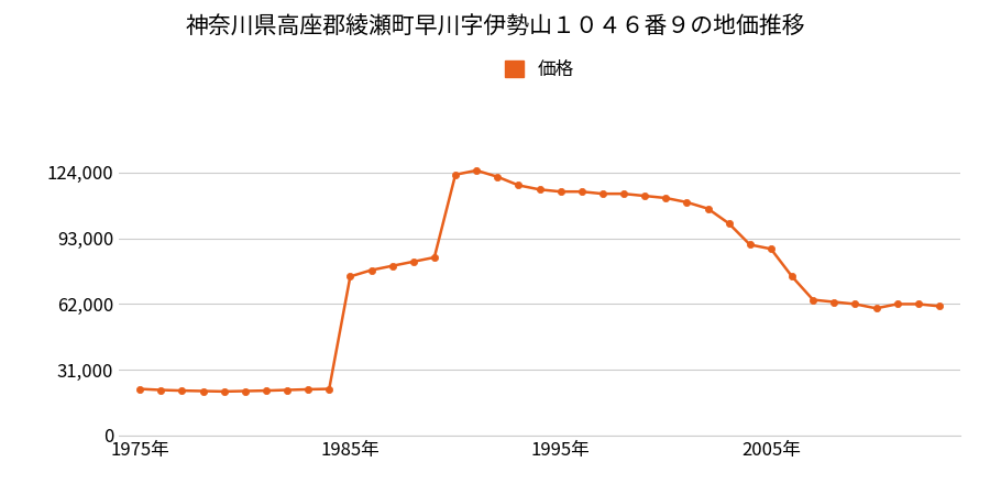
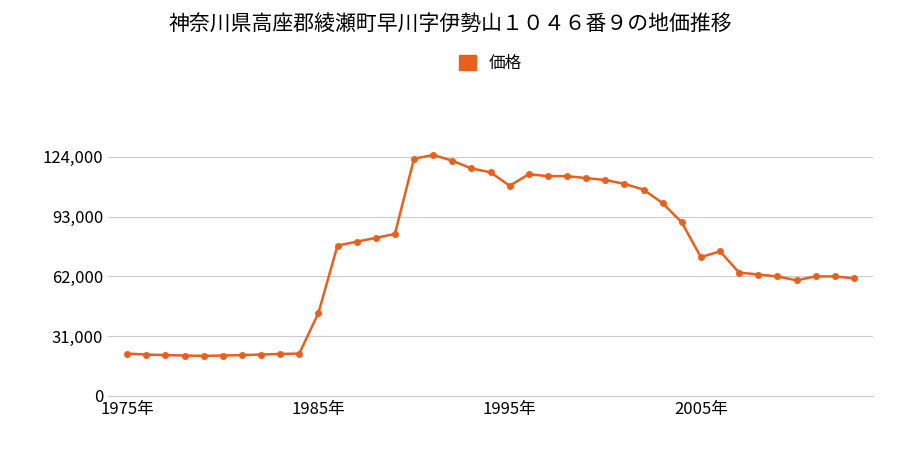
1985年: 75,000 -> 43,000
1995年: 115,000 -> 109,000
2005年: 88,000 -> 72,000
